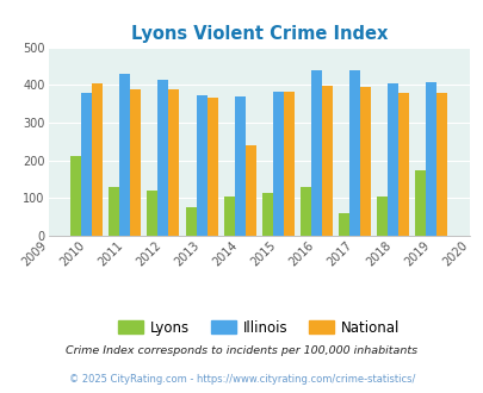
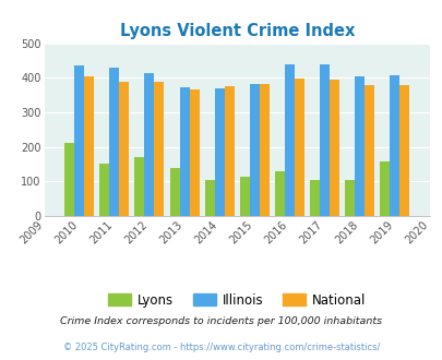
Illinois/2010: 380 -> 435
Lyons/2011: 130 -> 150
Lyons/2012: 120 -> 170
Lyons/2013: 75 -> 140
National/2014: 240 -> 375
Lyons/2017: 60 -> 105
Lyons/2019: 175 -> 157
